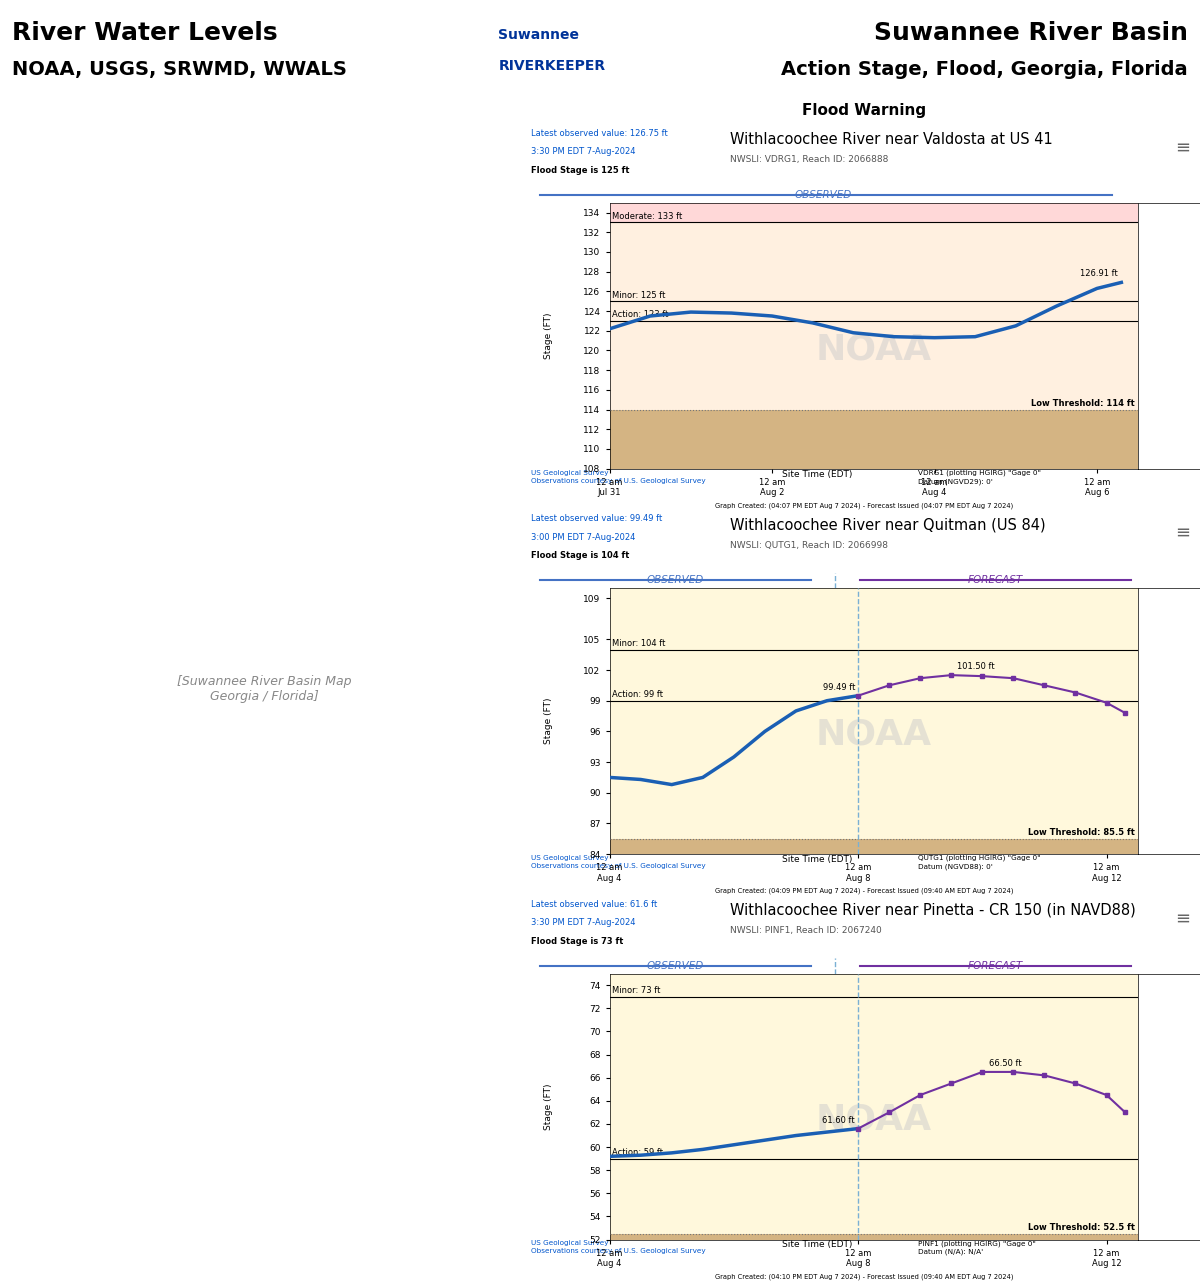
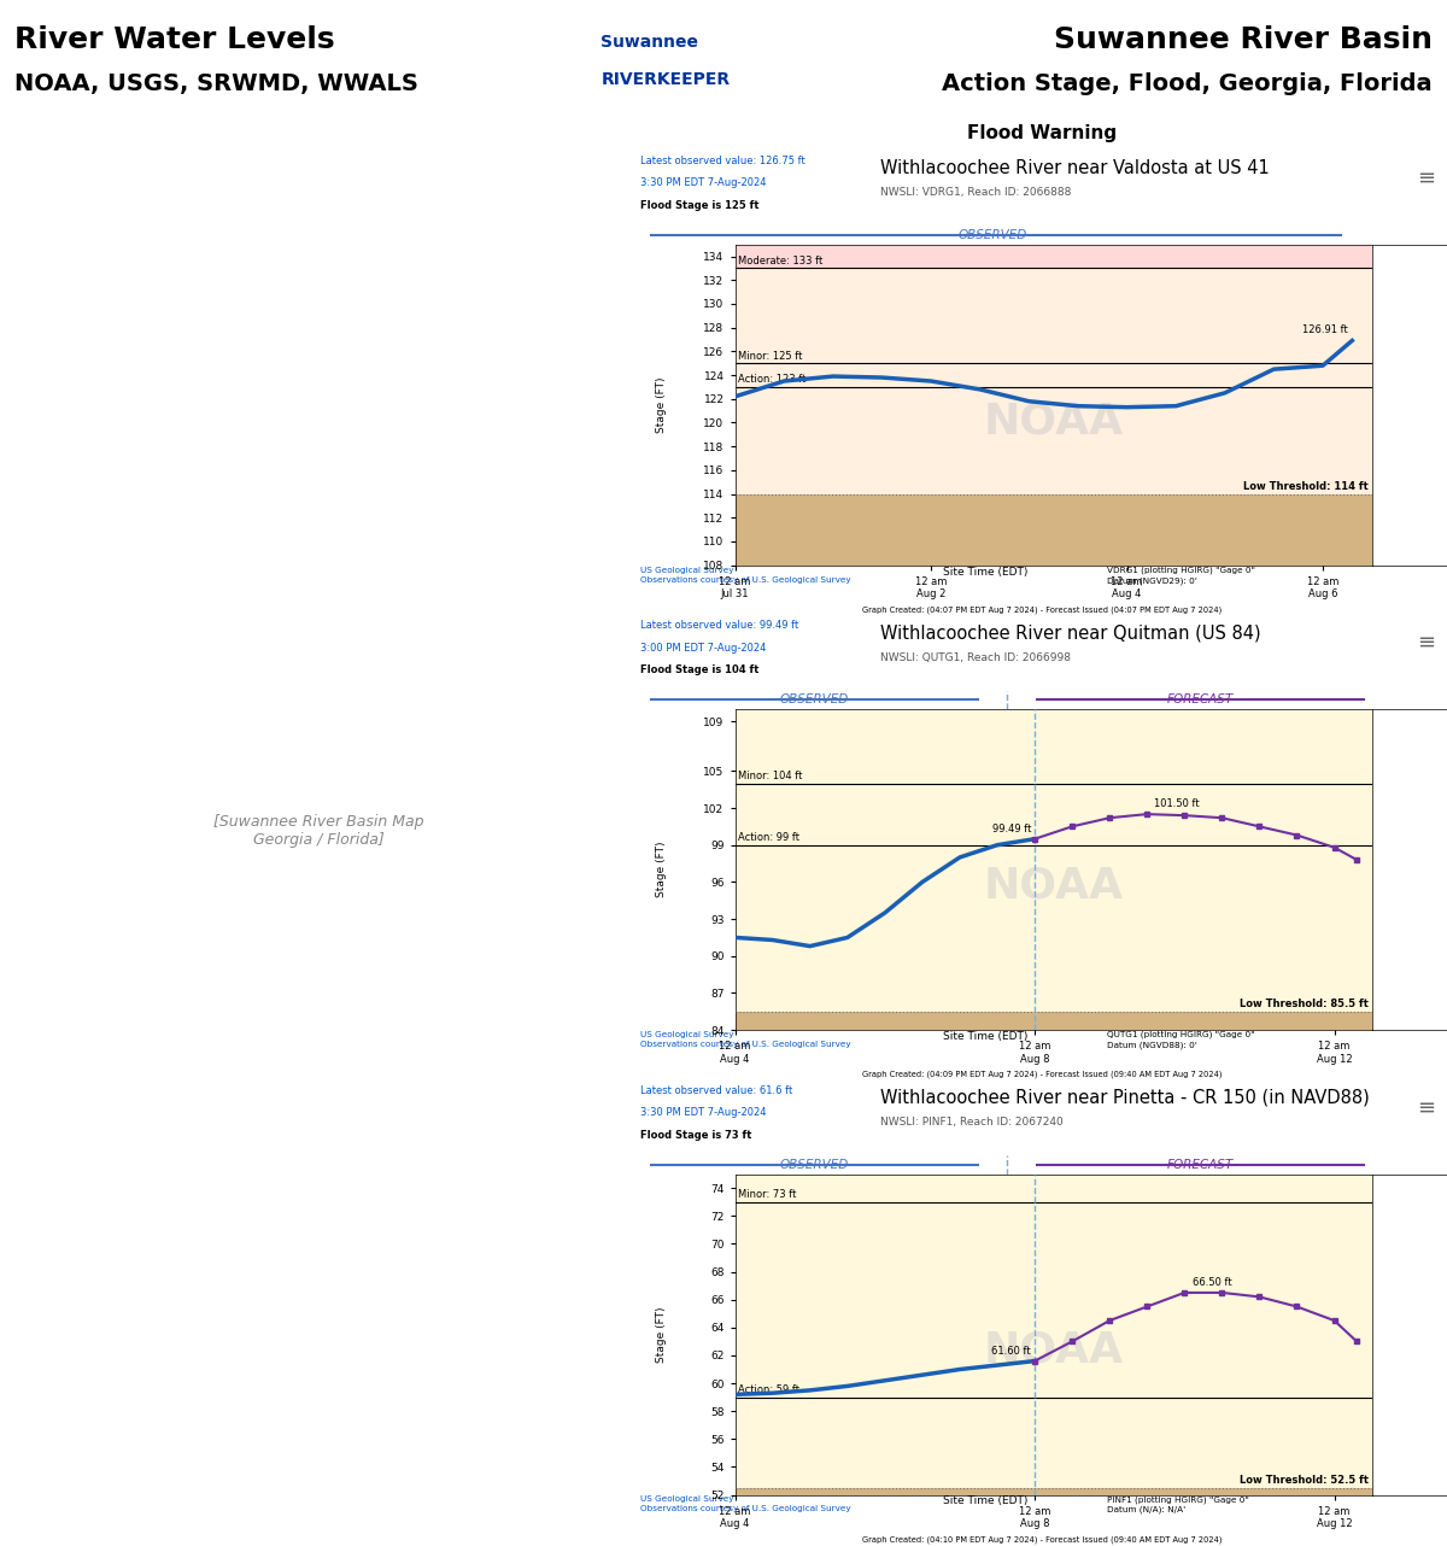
12 am Aug 6: 126.3 -> 124.8
